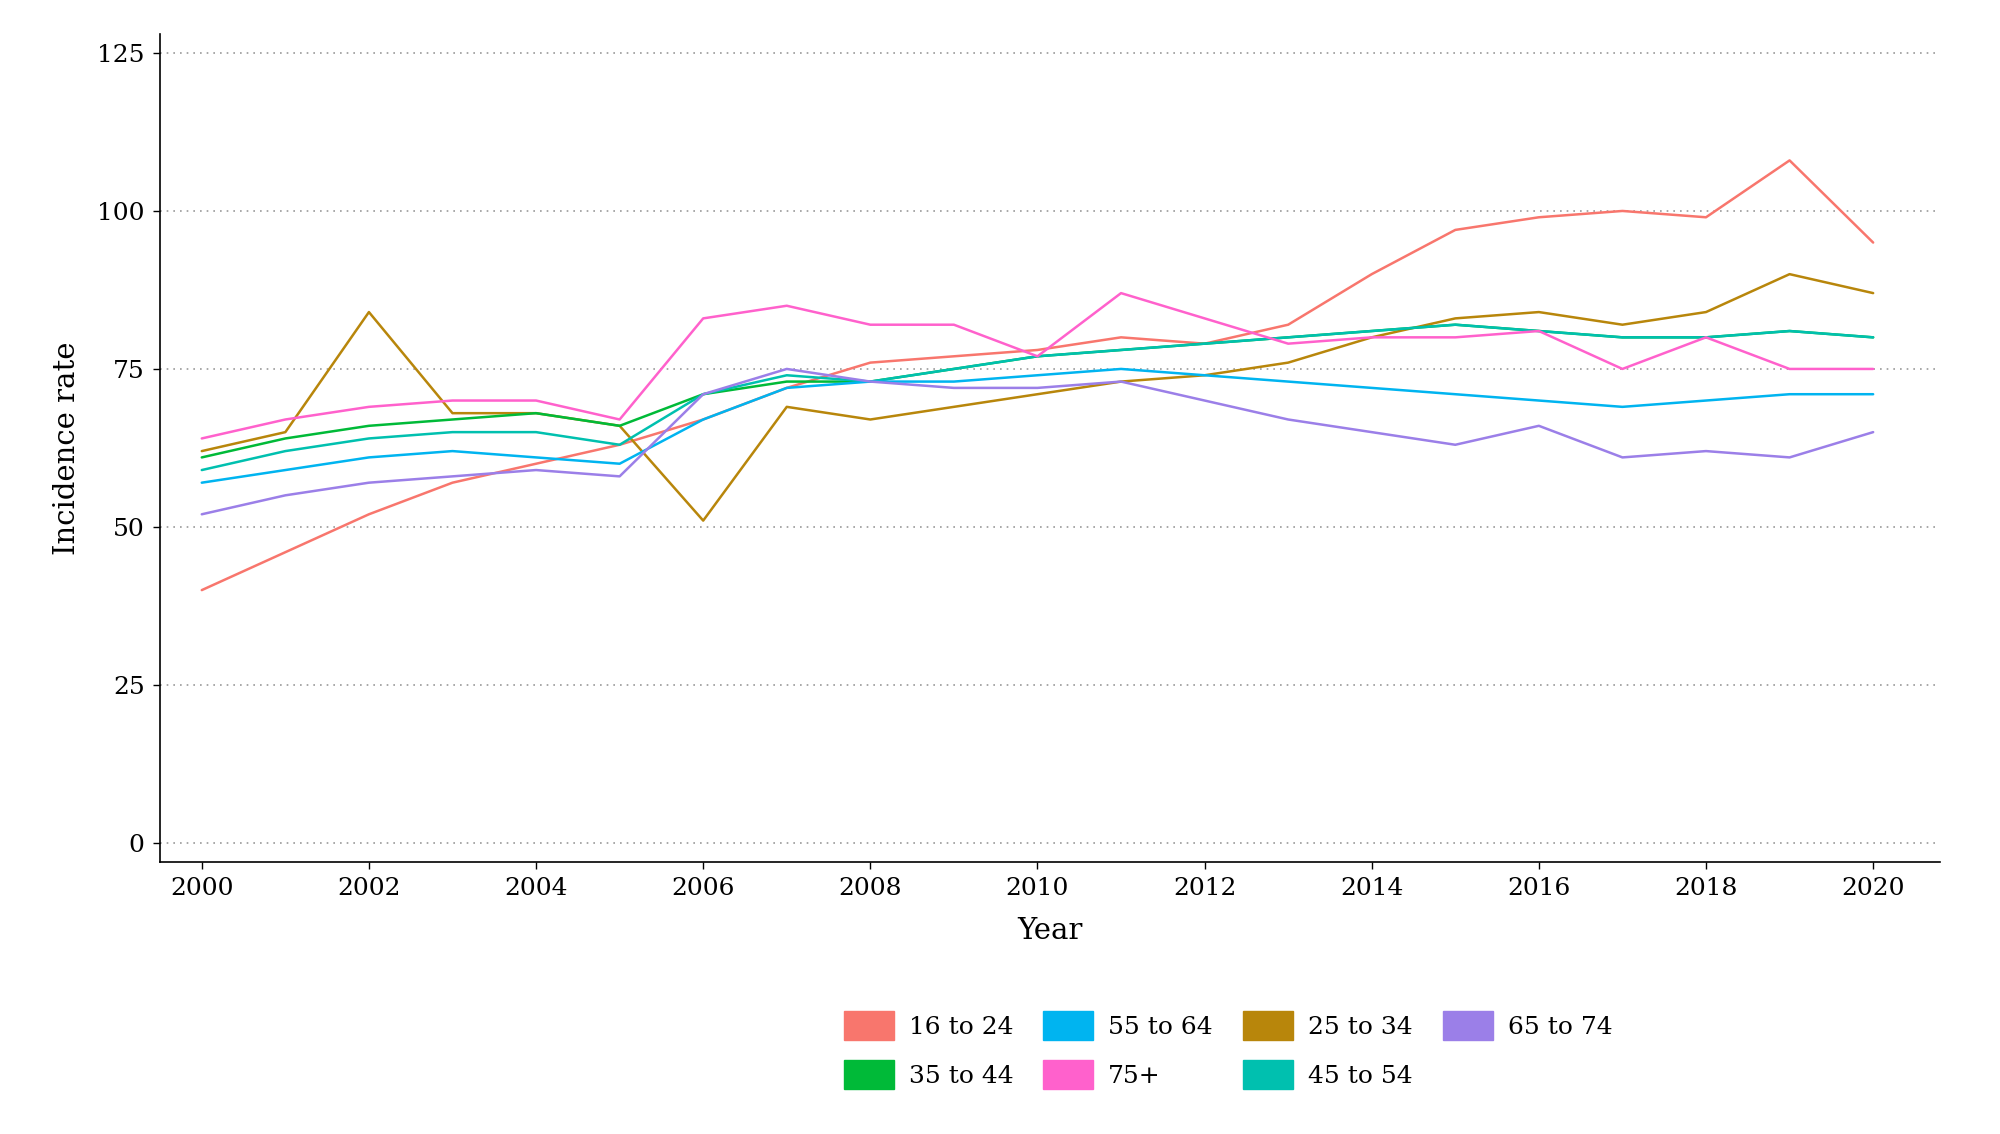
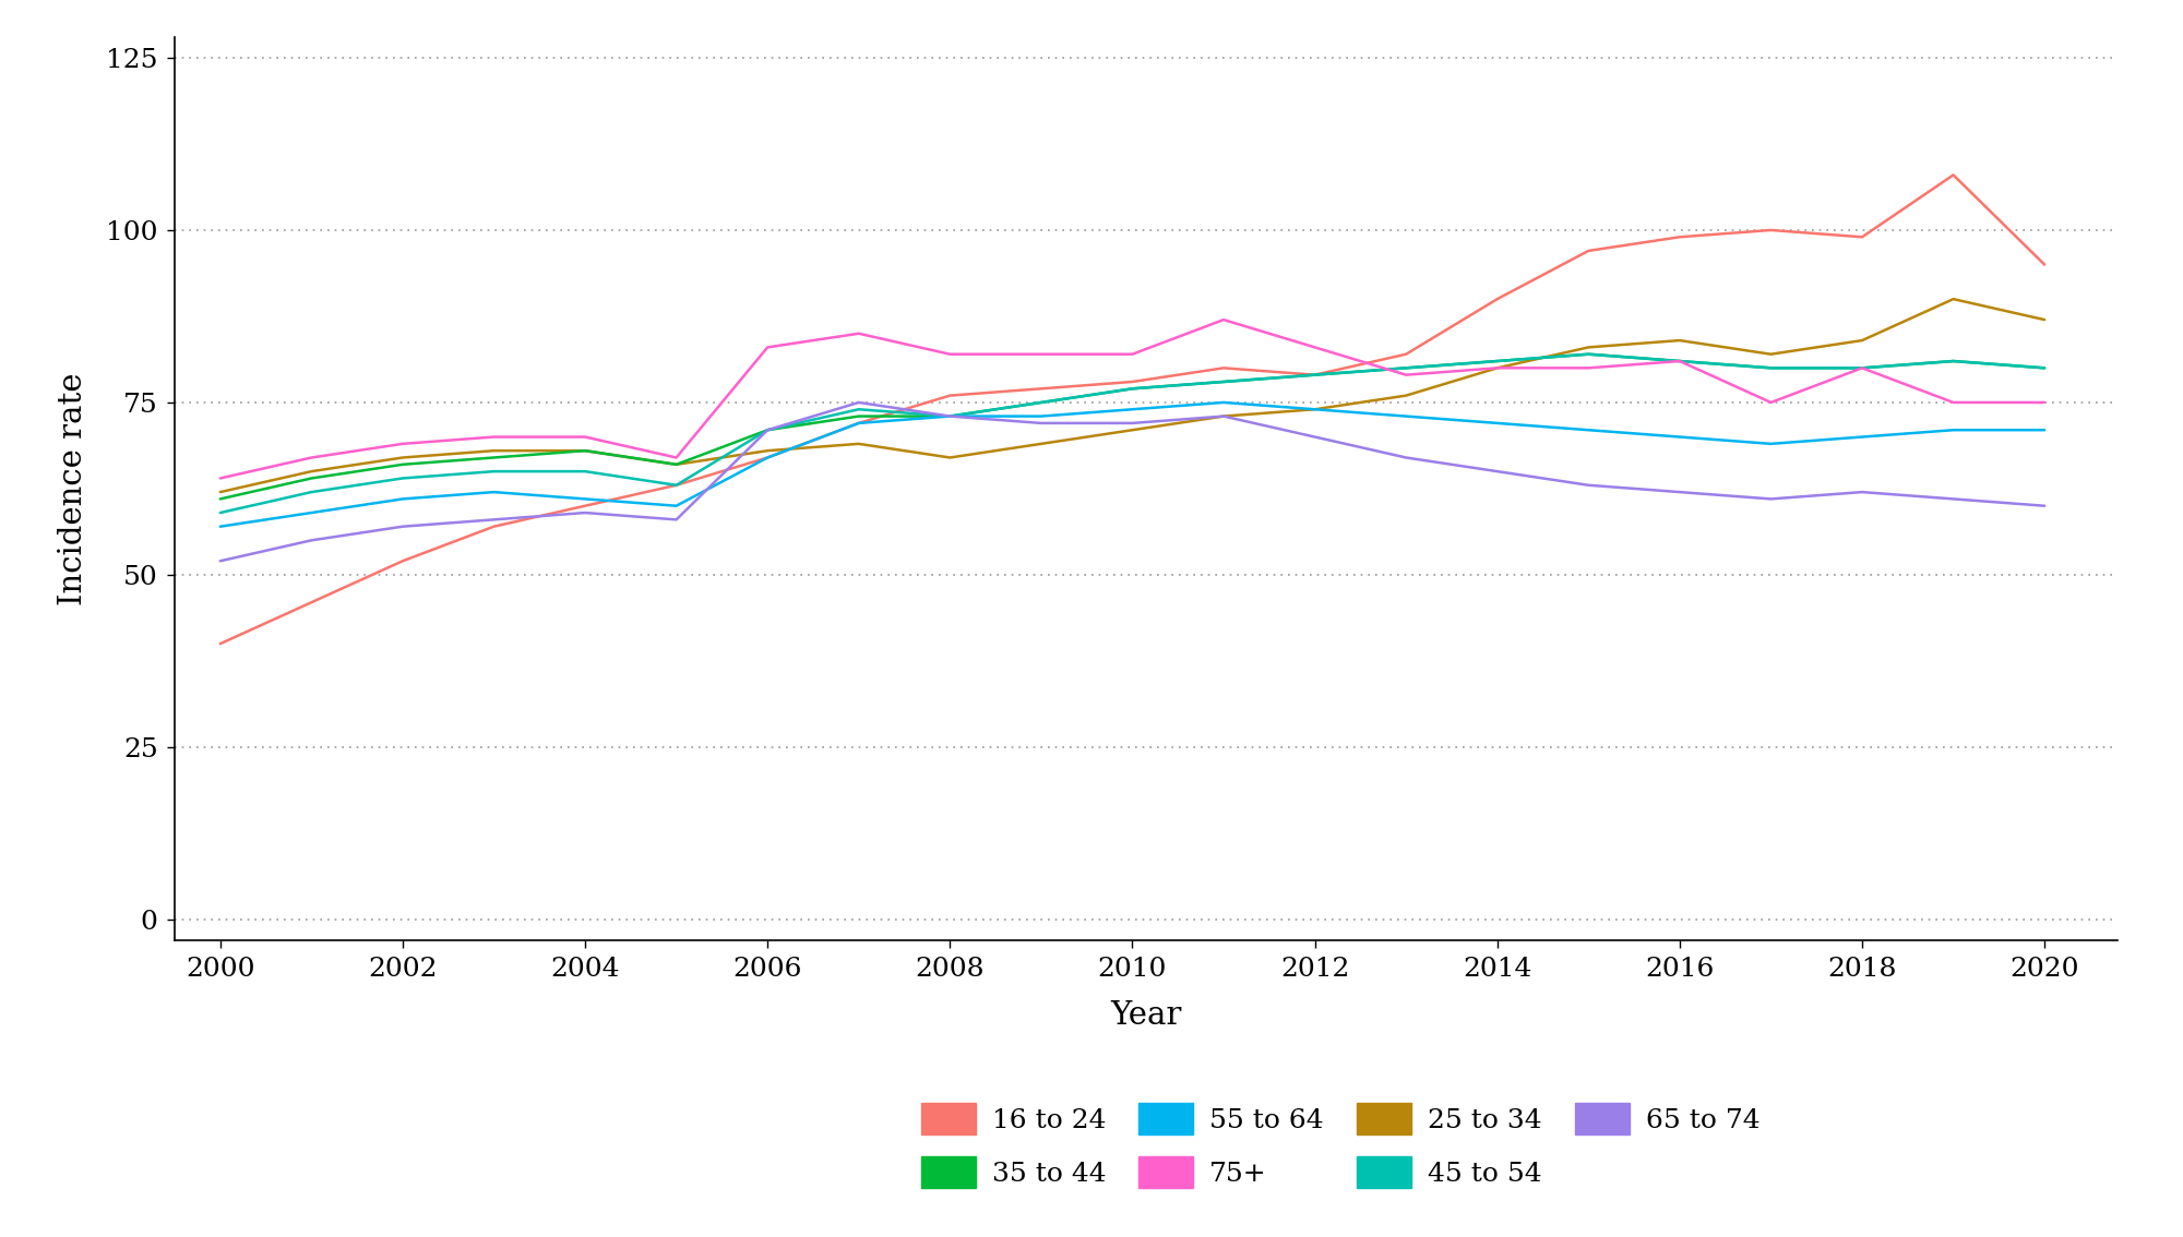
25 to 34/2002: 84 -> 67
25 to 34/2006: 51 -> 68
75+/2010: 77 -> 82
65 to 74/2016: 66 -> 62
65 to 74/2020: 65 -> 60
